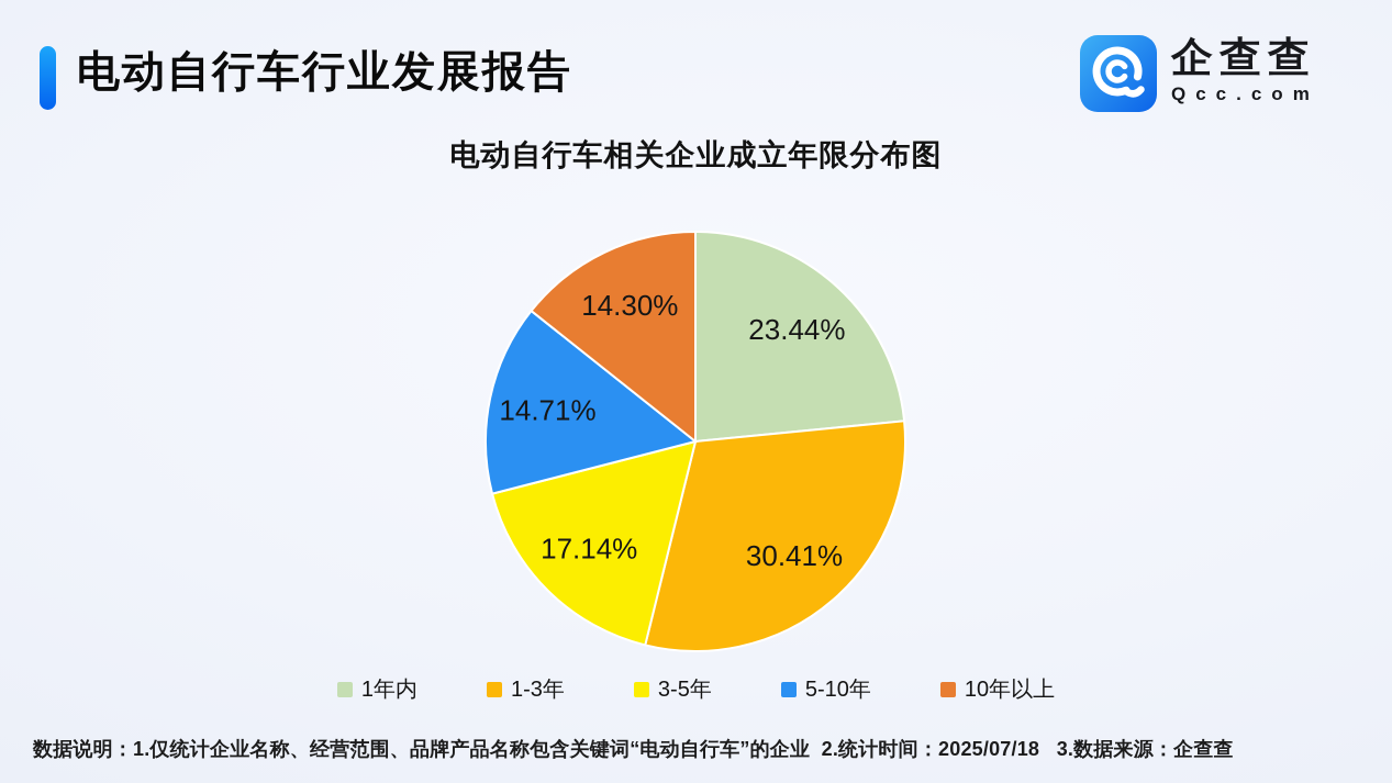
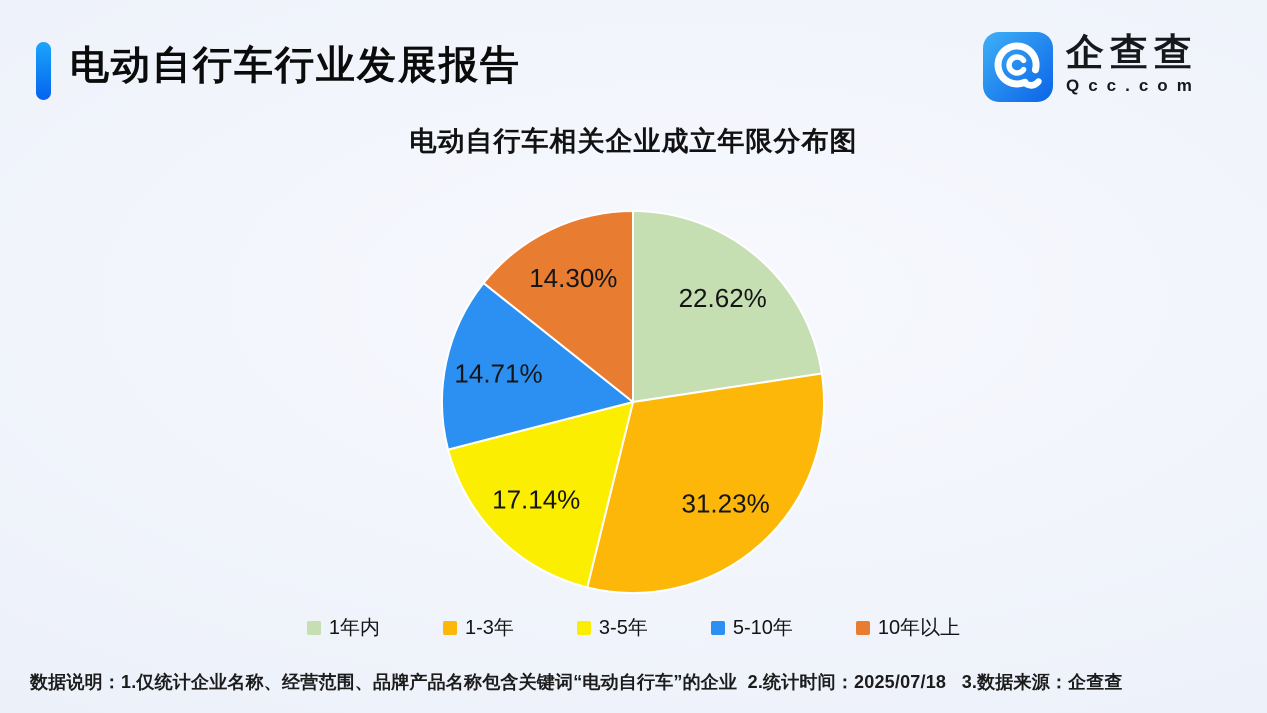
1年内: 23.44% -> 22.62%
1-3年: 30.41% -> 31.23%
